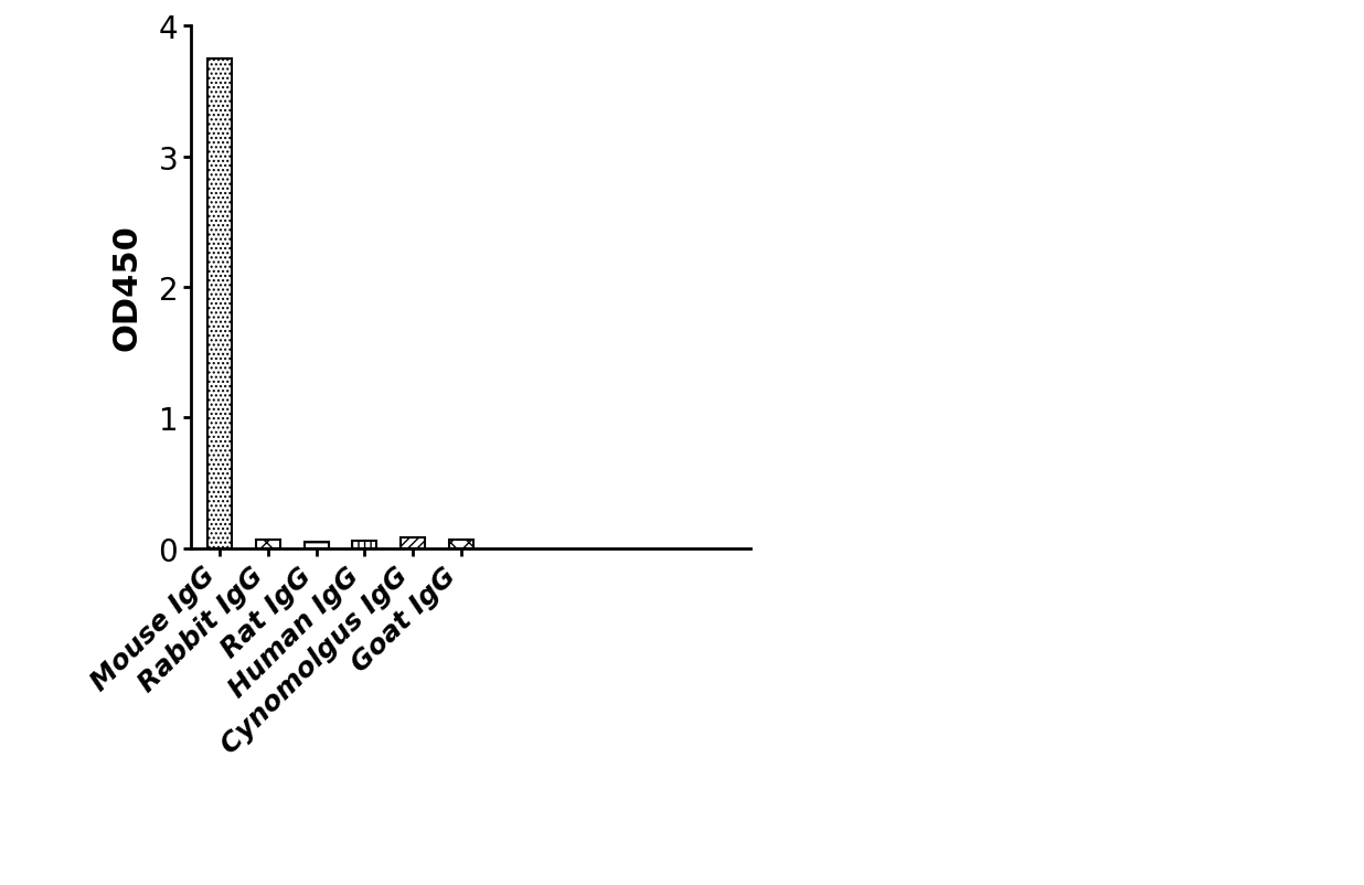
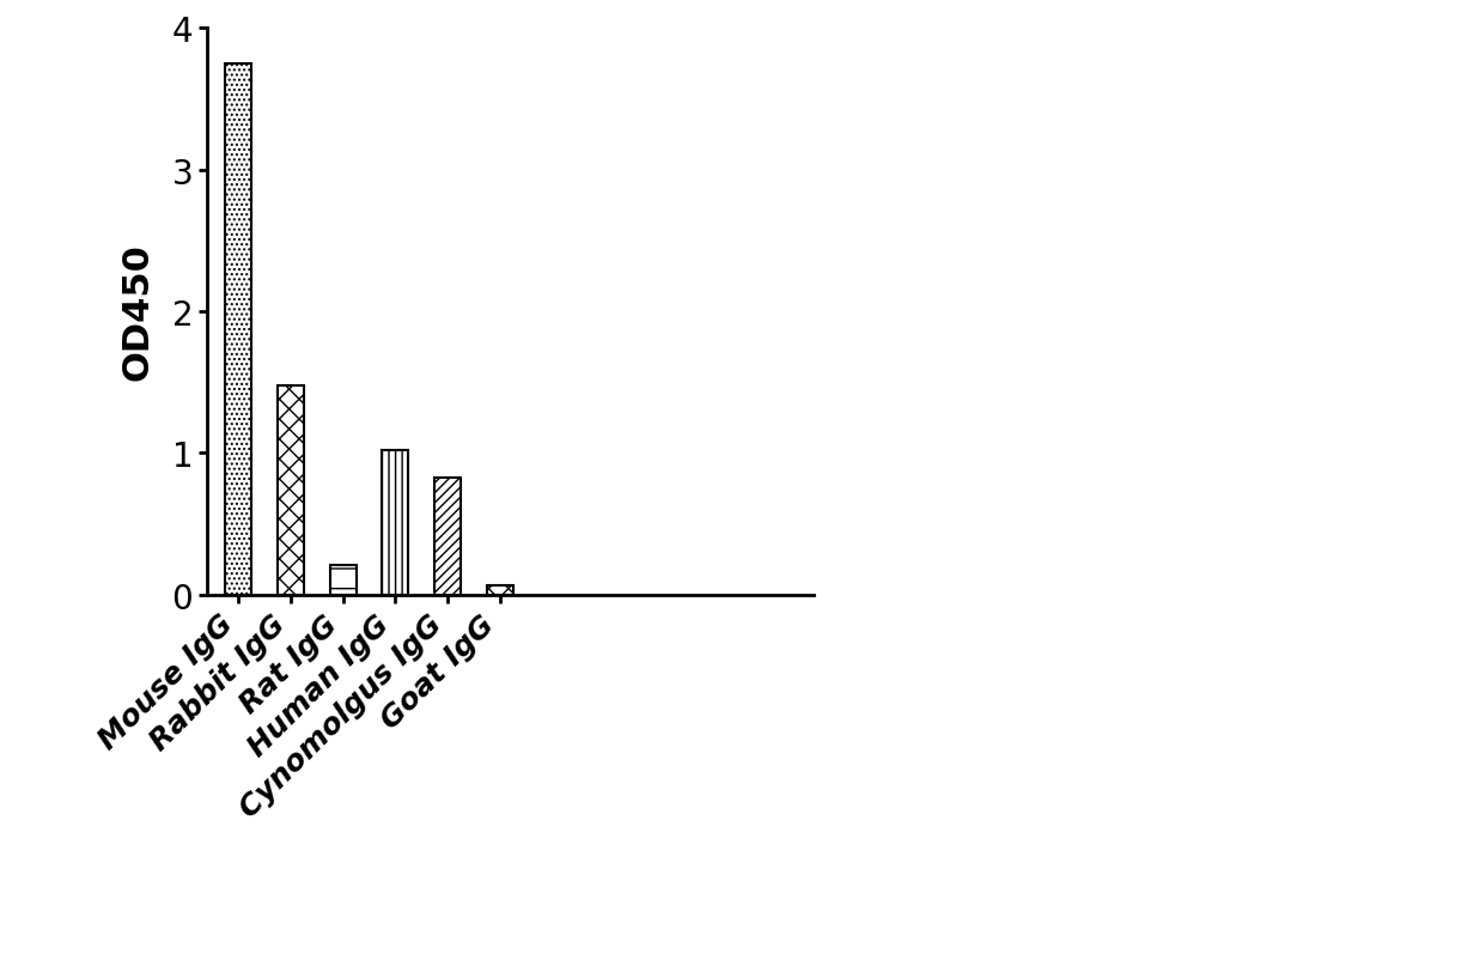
Rabbit IgG: 0.07 -> 1.48
Rat IgG: 0.05 -> 0.21
Human IgG: 0.06 -> 1.02
Cynomolgus IgG: 0.08 -> 0.83
